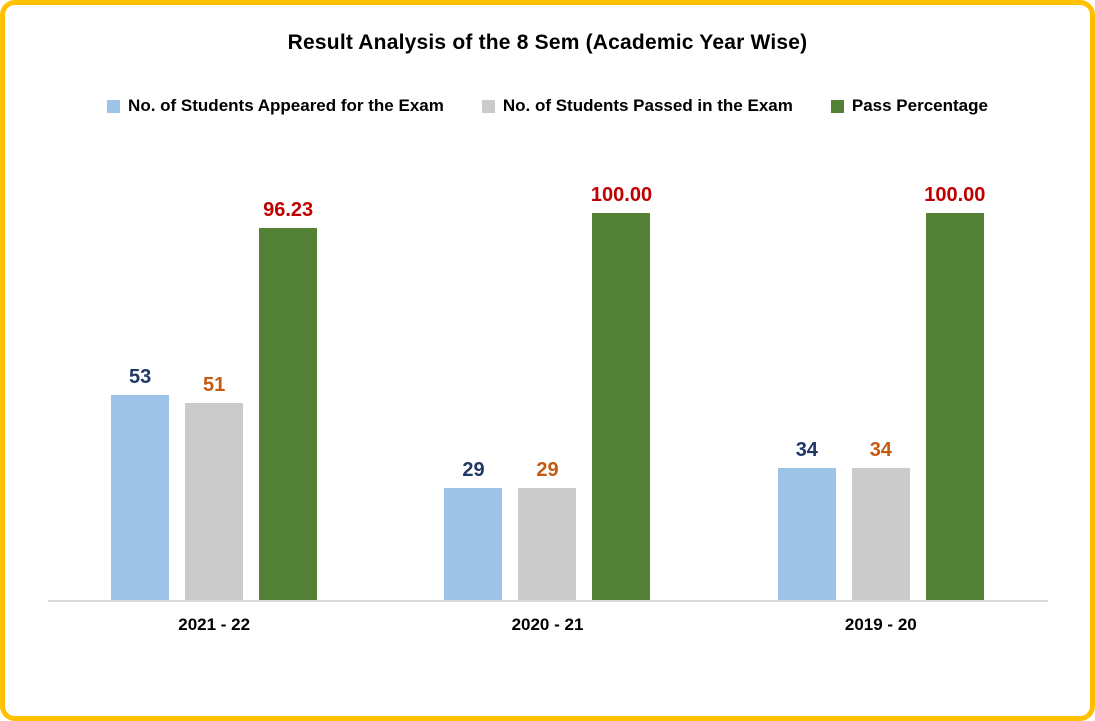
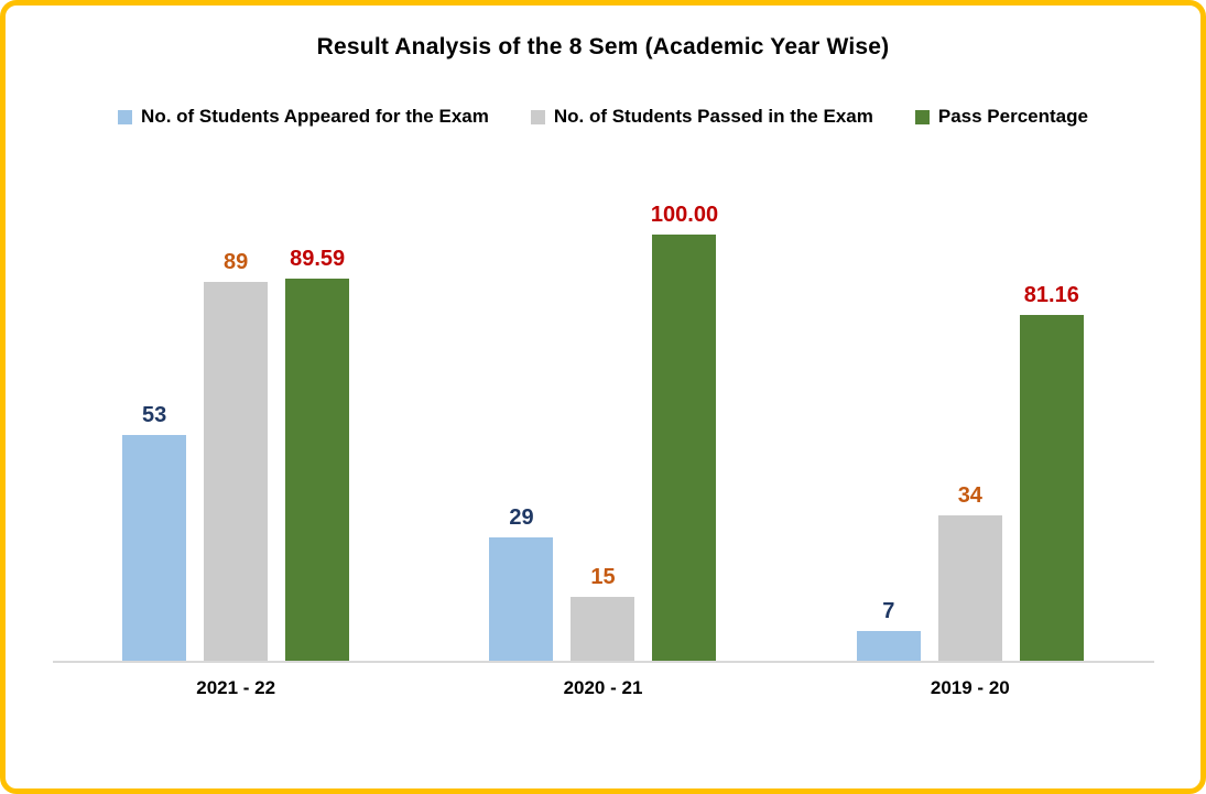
No. of Students Passed in the Exam/2021 - 22: 51 -> 89
Pass Percentage/2021 - 22: 96.23 -> 89.59
No. of Students Passed in the Exam/2020 - 21: 29 -> 15
No. of Students Appeared for the Exam/2019 - 20: 34 -> 7
Pass Percentage/2019 - 20: 100.00 -> 81.16
